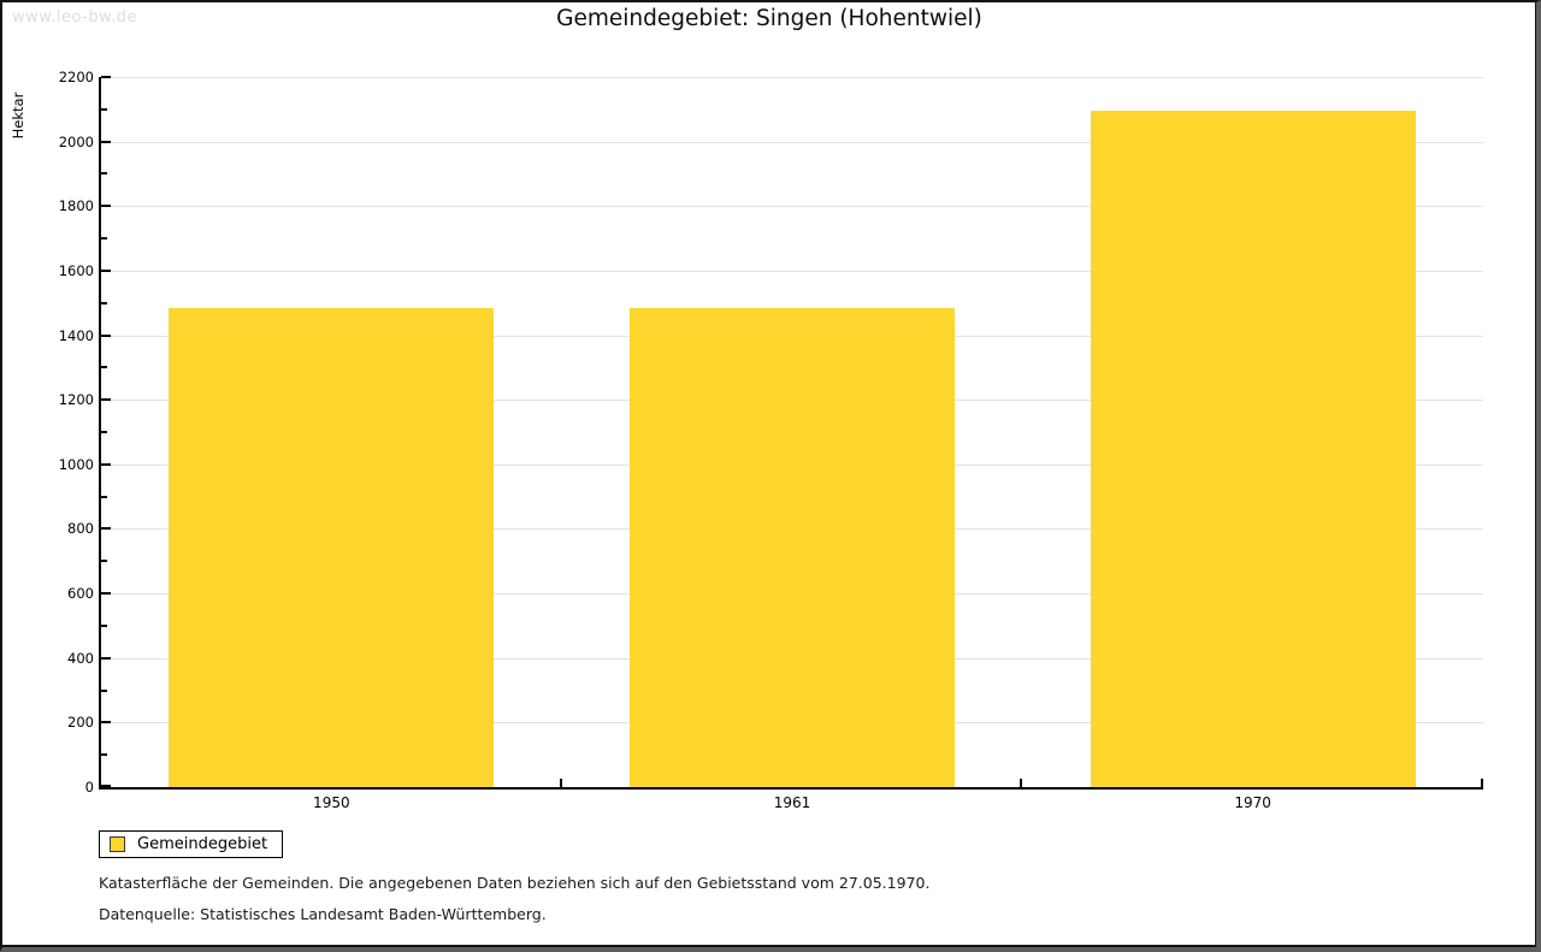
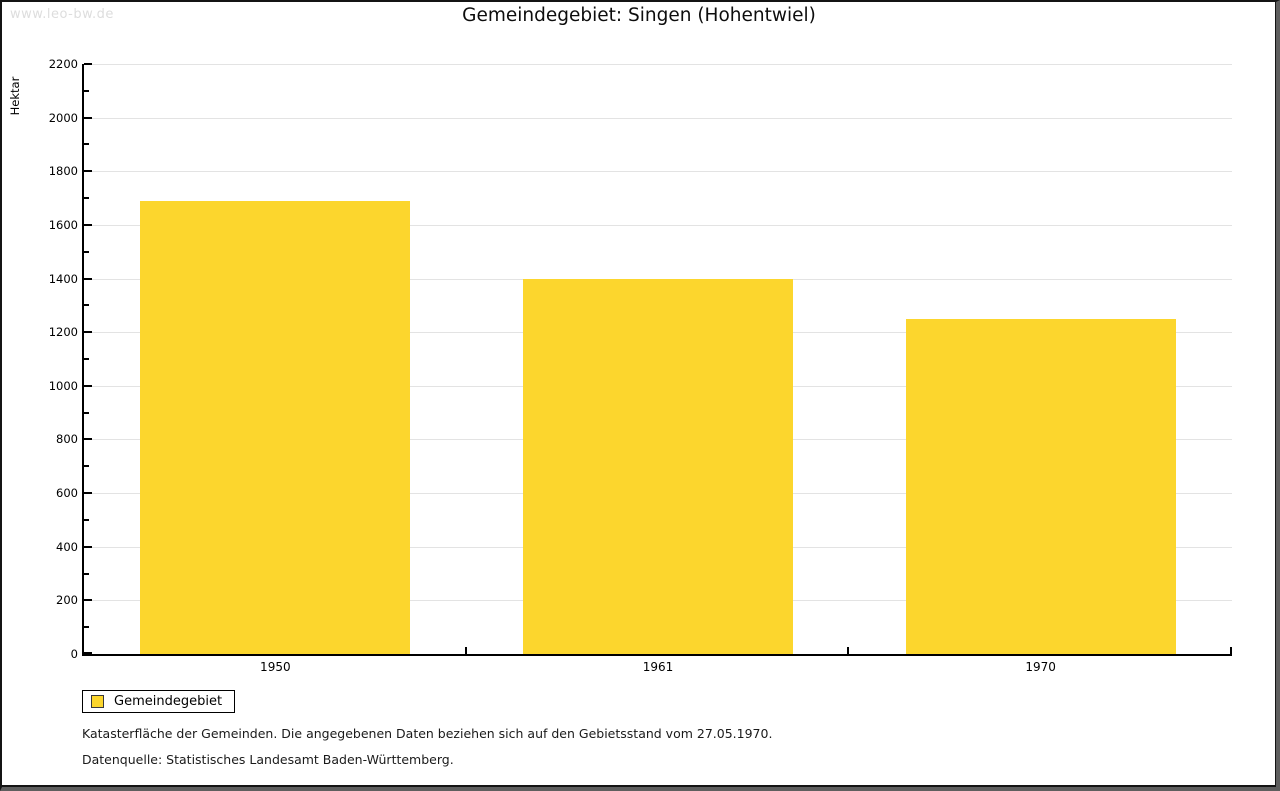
1950: 1480 -> 1690
1961: 1480 -> 1400
1970: 2100 -> 1250
